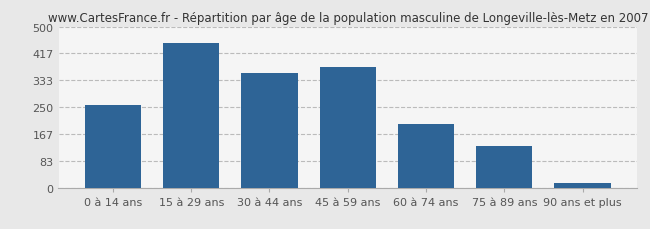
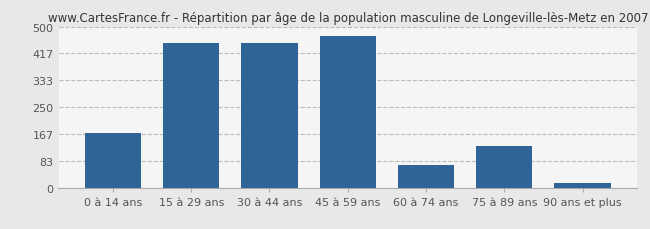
0 à 14 ans: 258 -> 170
30 à 44 ans: 357 -> 450
45 à 59 ans: 375 -> 470
60 à 74 ans: 196 -> 70
